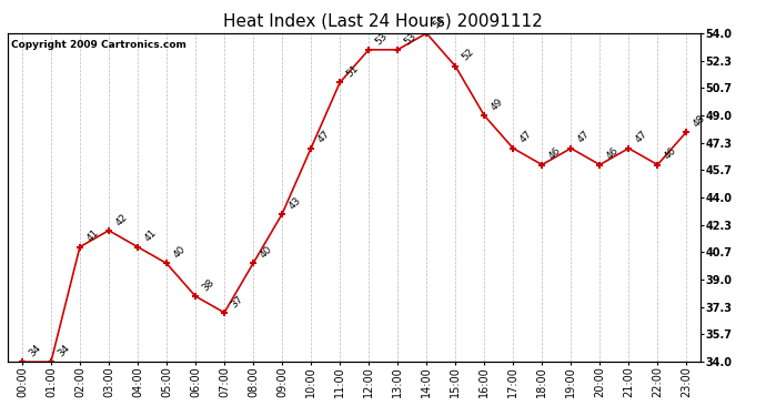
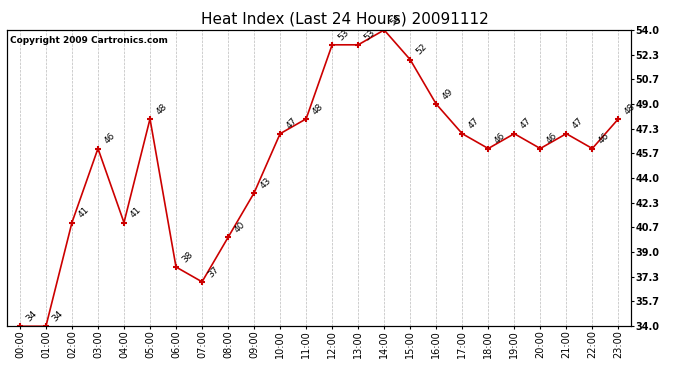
03:00: 42 -> 46
05:00: 40 -> 48
11:00: 51 -> 48
